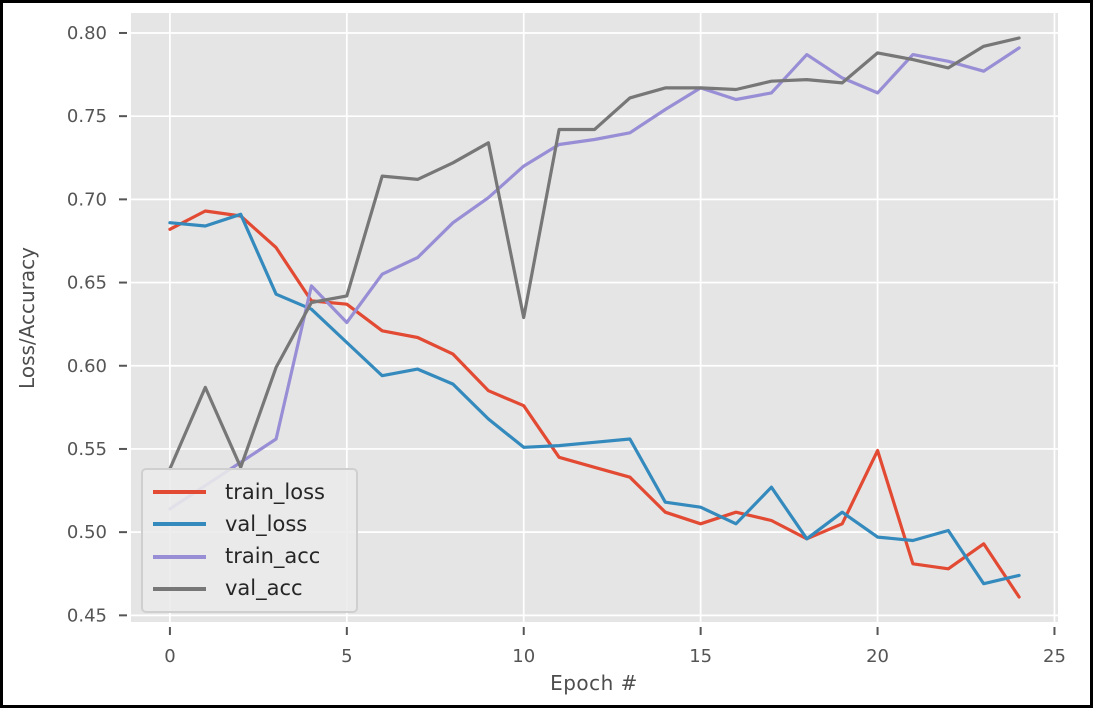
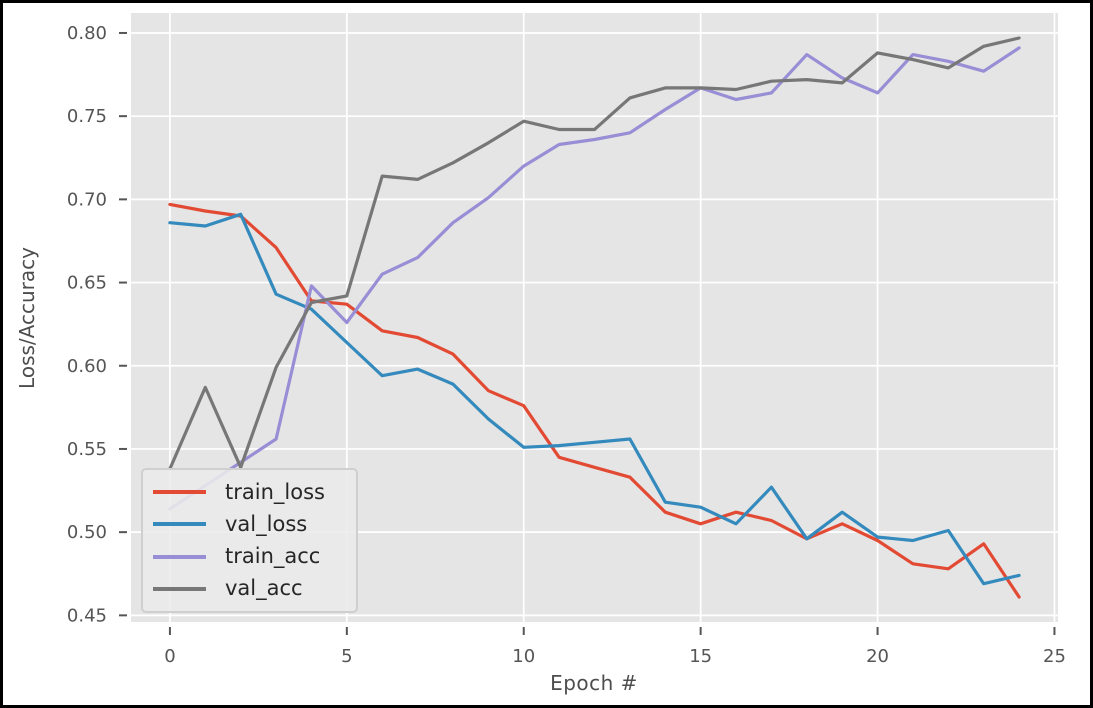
train_loss/0: 0.682 -> 0.697
val_acc/10: 0.629 -> 0.747
train_loss/20: 0.549 -> 0.495
